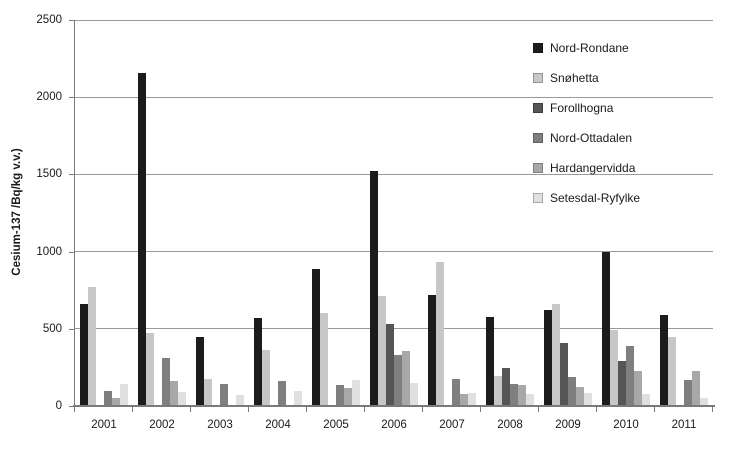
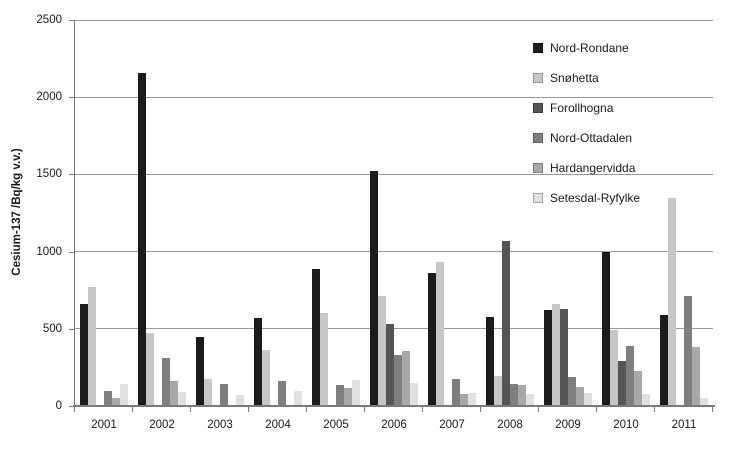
Nord-Rondane/2007: 720 -> 860
Forollhogna/2008: 240 -> 1070
Forollhogna/2009: 410 -> 630
Snøhetta/2011: 450 -> 1350
Nord-Ottadalen/2011: 170 -> 710
Hardangervidda/2011: 230 -> 380
